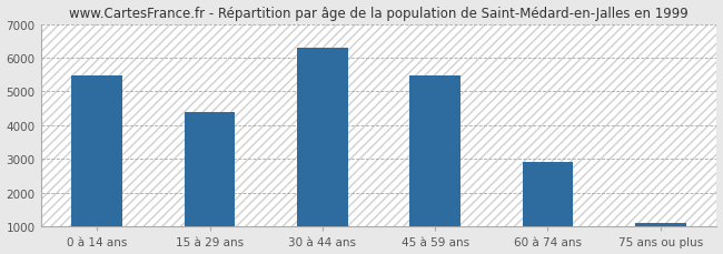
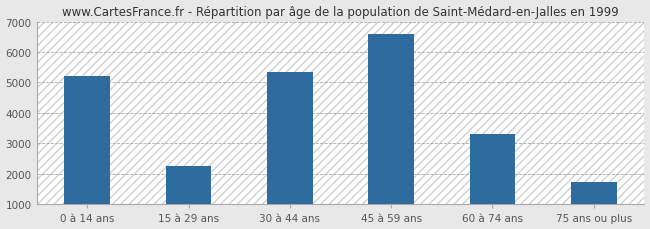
0 à 14 ans: 5460 -> 5200
15 à 29 ans: 4390 -> 2250
30 à 44 ans: 6310 -> 5350
45 à 59 ans: 5470 -> 6600
60 à 74 ans: 2930 -> 3300
75 ans ou plus: 1110 -> 1750
